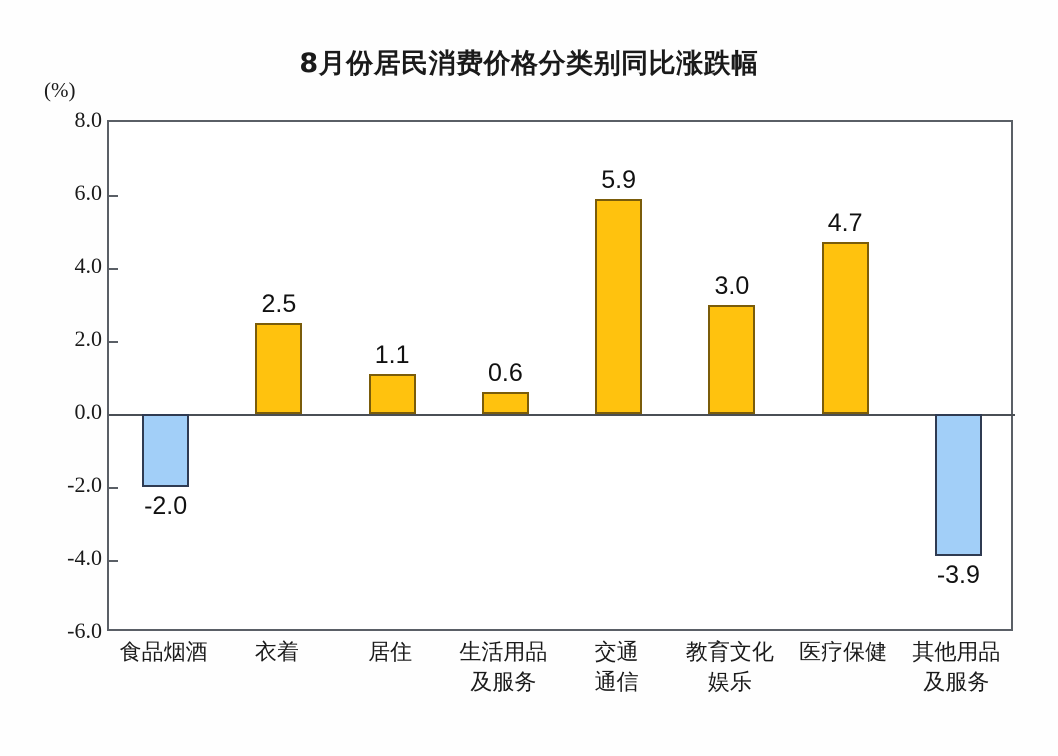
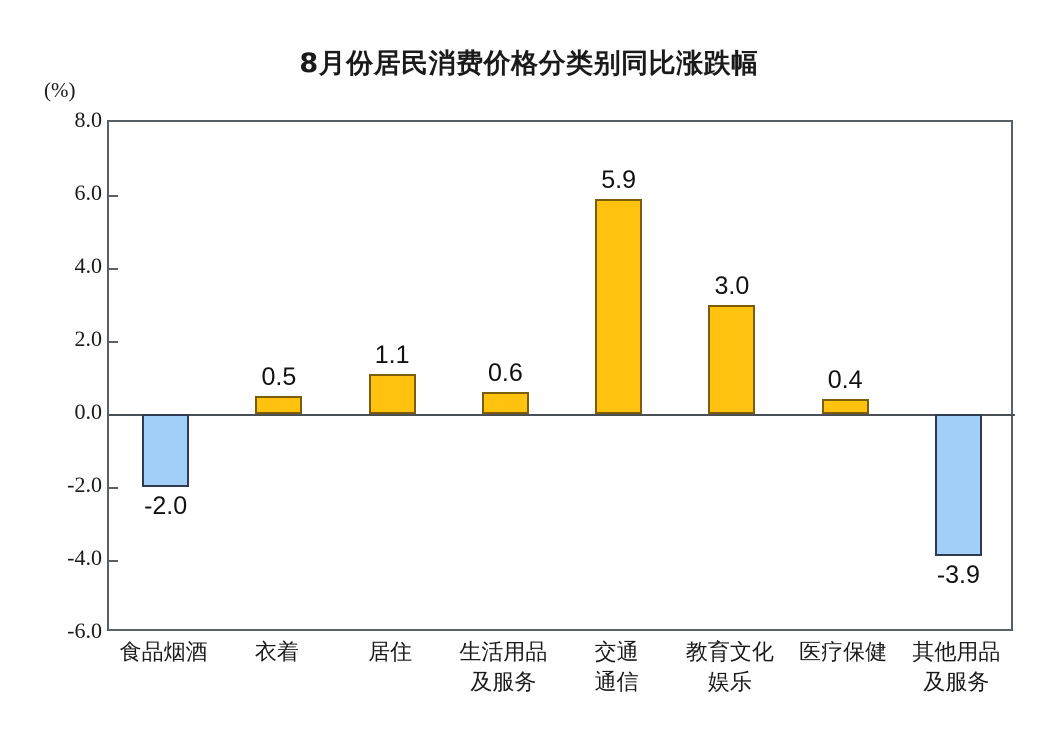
衣着: 2.5 -> 0.5
医疗保健: 4.7 -> 0.4
